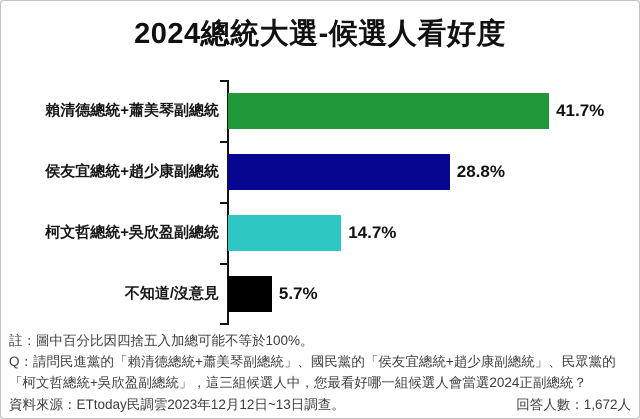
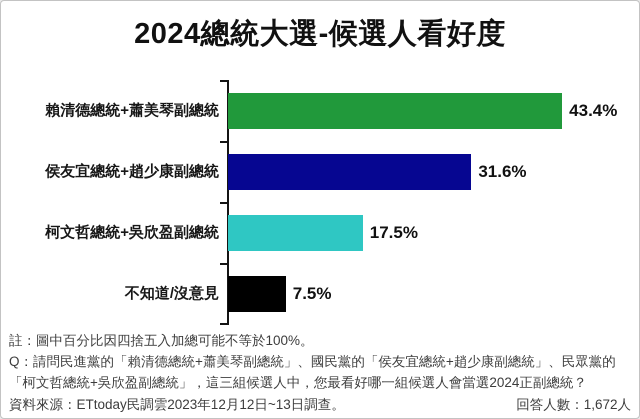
賴清德總統+蕭美琴副總統: 41.7% -> 43.4%
侯友宜總統+趙少康副總統: 28.8% -> 31.6%
柯文哲總統+吳欣盈副總統: 14.7% -> 17.5%
不知道/沒意見: 5.7% -> 7.5%
